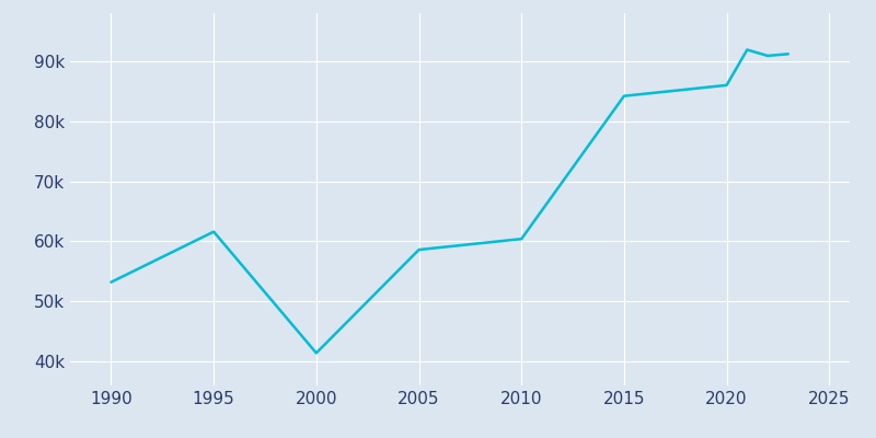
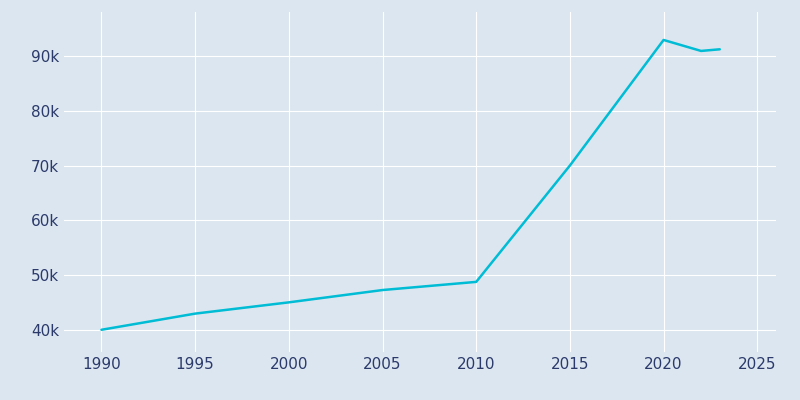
1990: 53.2k -> 40.1k
1995: 61.6k -> 43.0k
2000: 41.4k -> 45.1k
2005: 58.6k -> 47.3k
2010: 60.4k -> 48.8k
2015: 84.2k -> 70.0k
2020: 86.0k -> 92.9k
